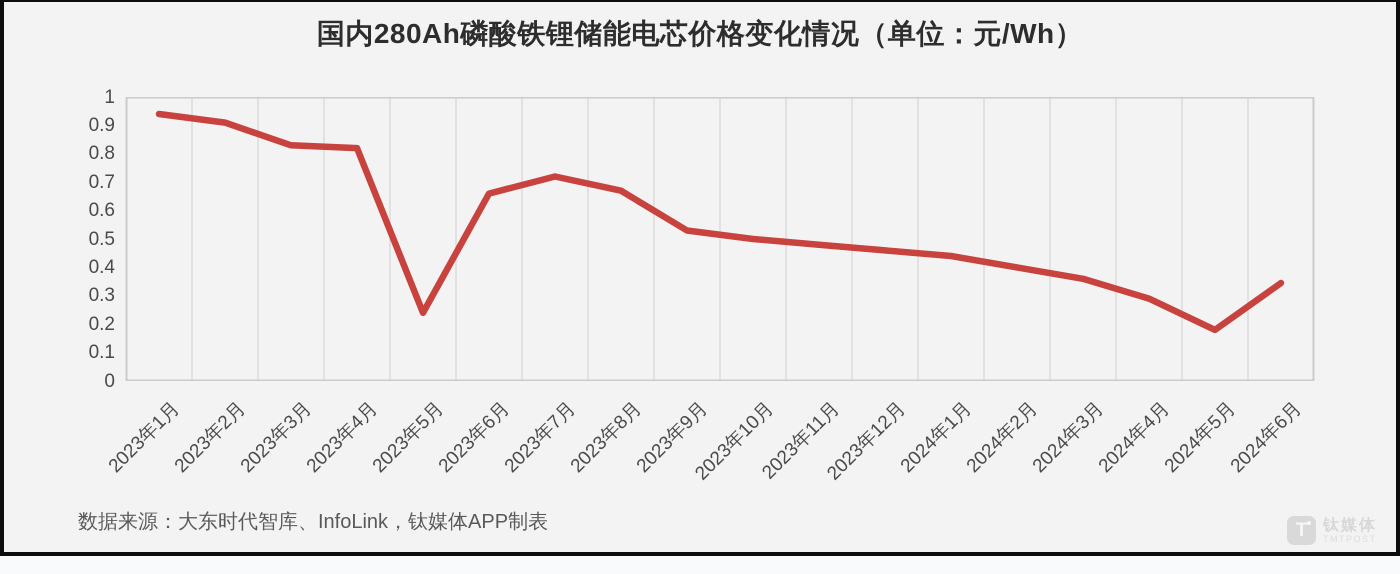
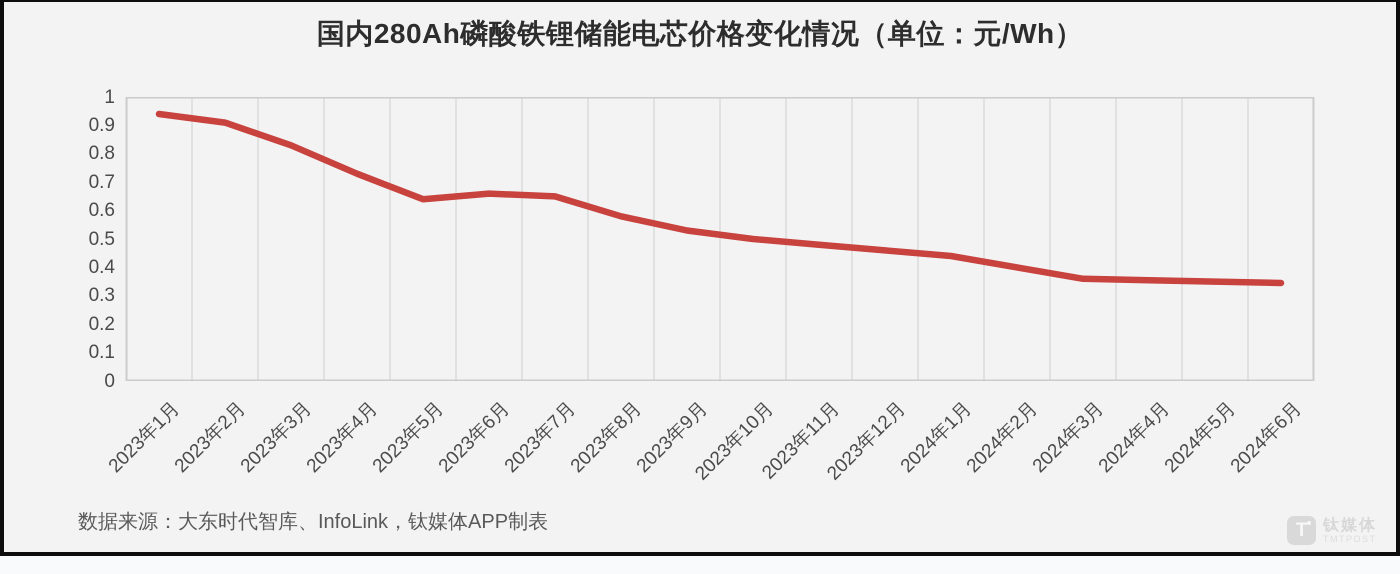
2023年4月: 0.82 -> 0.73
2023年5月: 0.24 -> 0.64
2023年7月: 0.72 -> 0.65
2023年8月: 0.67 -> 0.58
2024年4月: 0.29 -> 0.35
2024年5月: 0.18 -> 0.35
